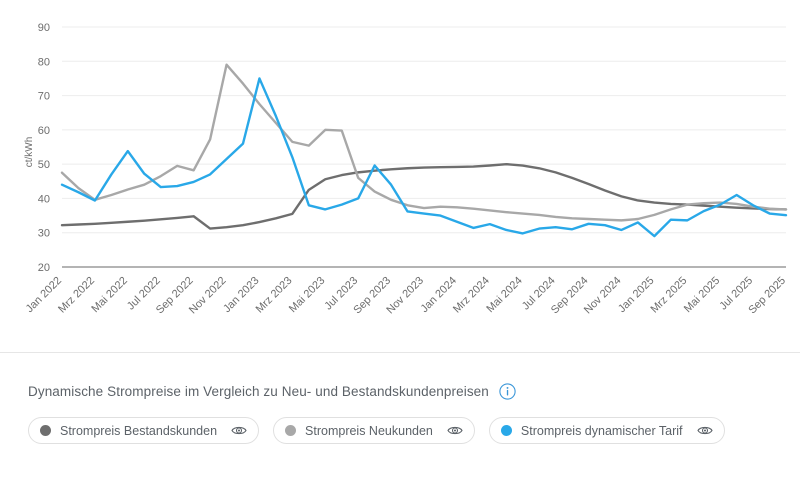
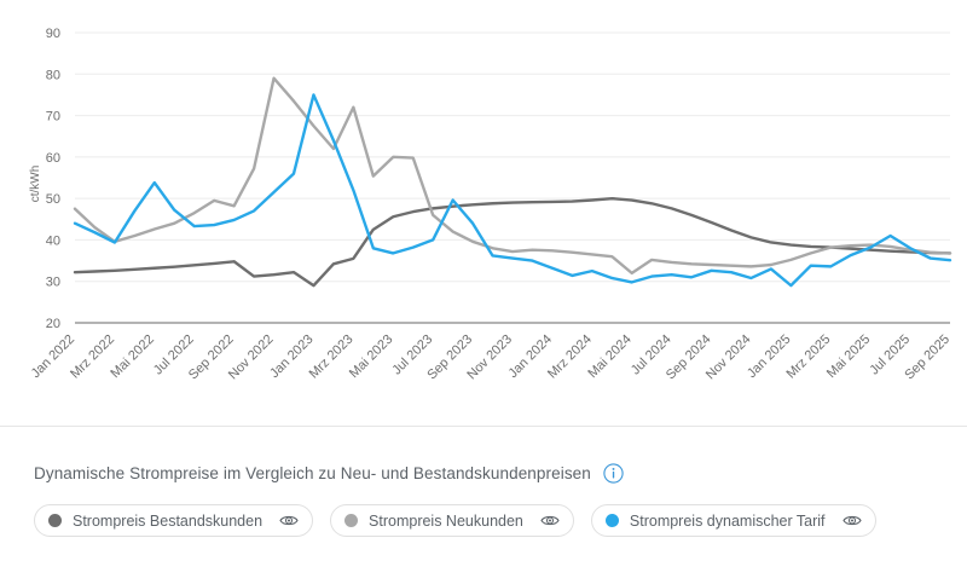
Strompreis Bestandskunden/Jan 2023: 33 -> 29
Strompreis Neukunden/Mrz 2023: 56 -> 72
Strompreis Neukunden/Mai 2024: 36 -> 32
